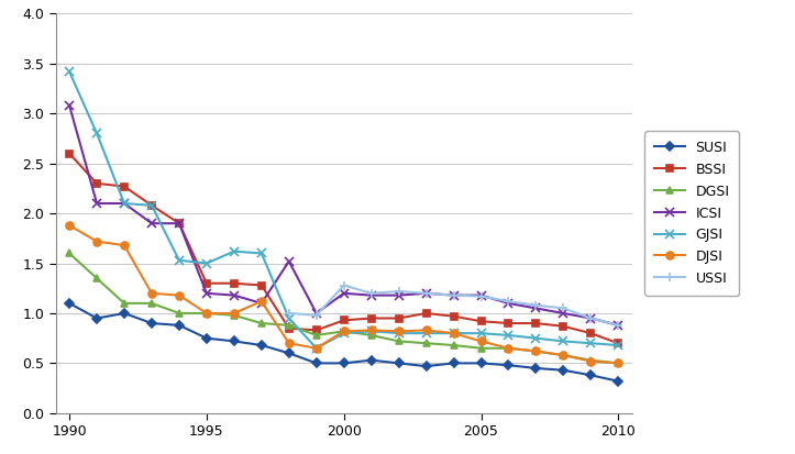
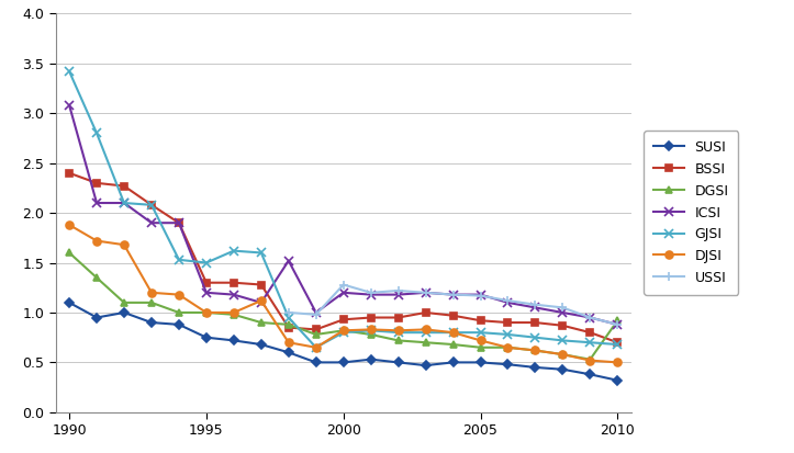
BSSI/1990: 2.60 -> 2.40
DGSI/2010: 0.50 -> 0.92
